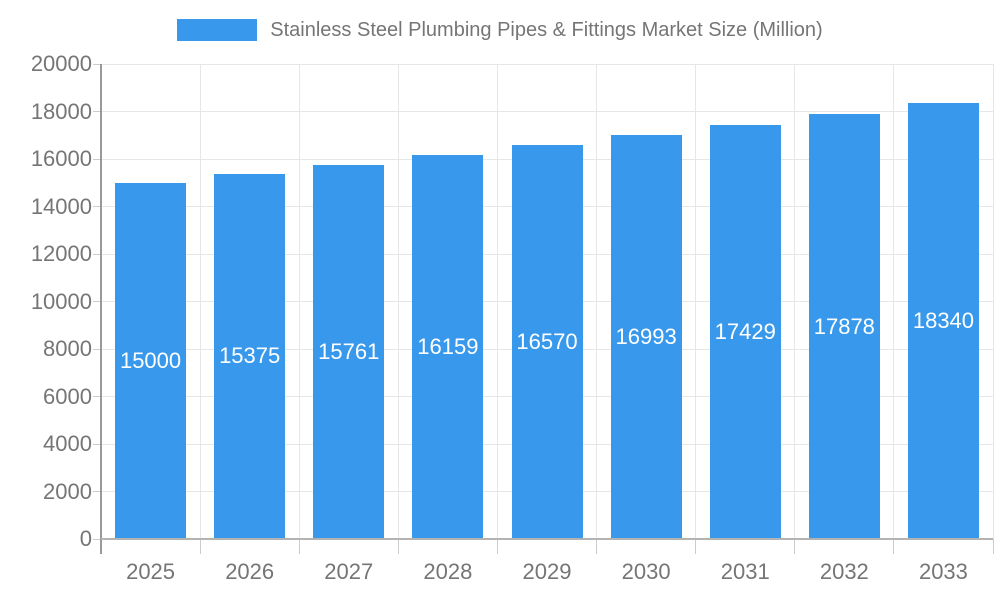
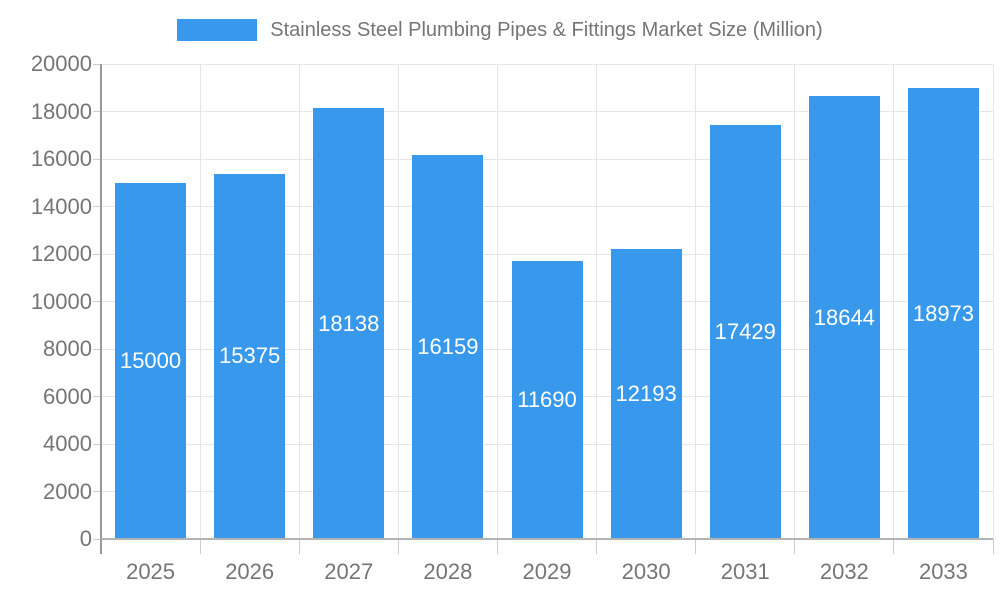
2027: 15761 -> 18138
2029: 16570 -> 11690
2030: 16993 -> 12193
2032: 17878 -> 18644
2033: 18340 -> 18973
